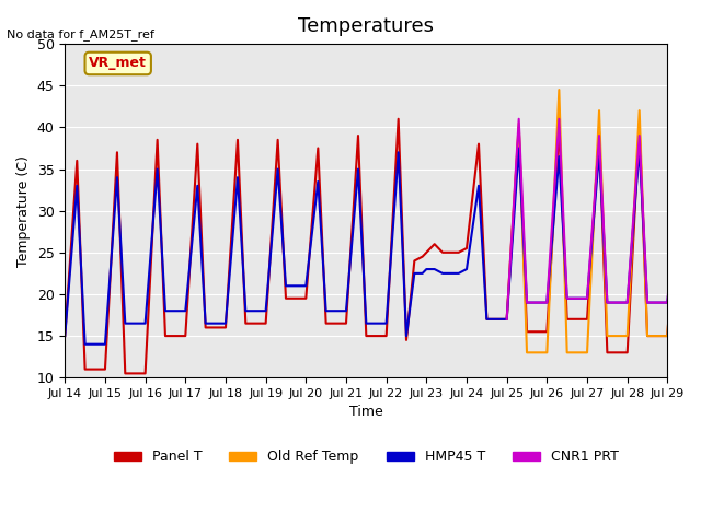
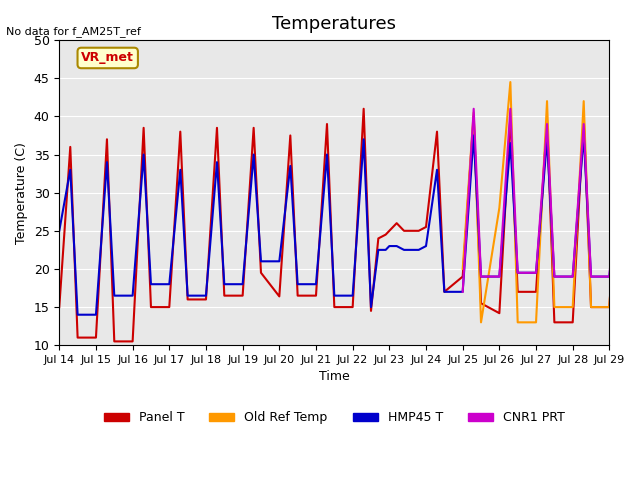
HMP45 T/Jul 14: 15.0 -> 25.0
Panel T/Jul 20: 19.5 -> 16.4
Panel T/Jul 25: 17.0 -> 19.0
Old Ref Temp/Jul 25: 17.0 -> 20.0
Panel T/Jul 26: 15.5 -> 14.2
Old Ref Temp/Jul 26: 13.0 -> 28.0
